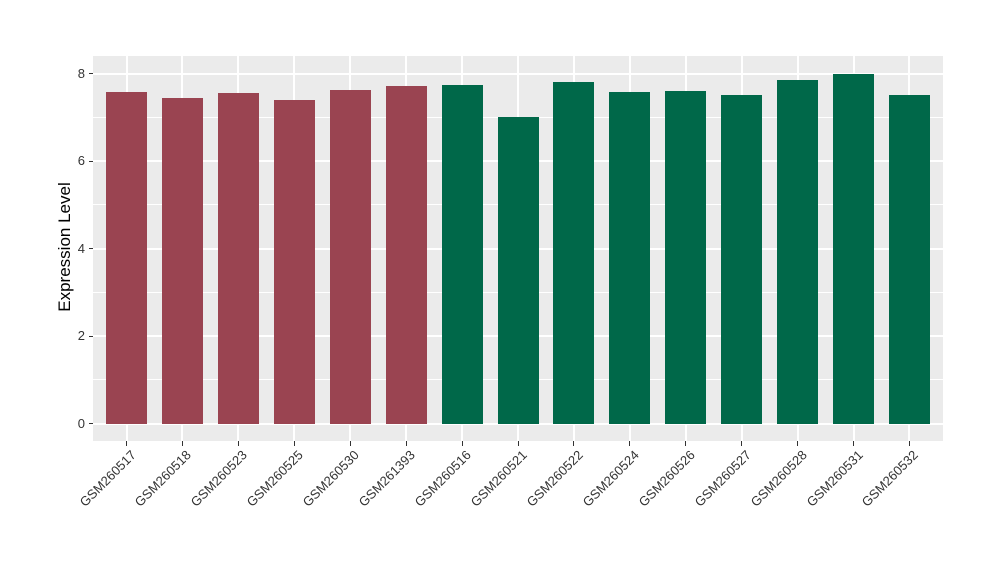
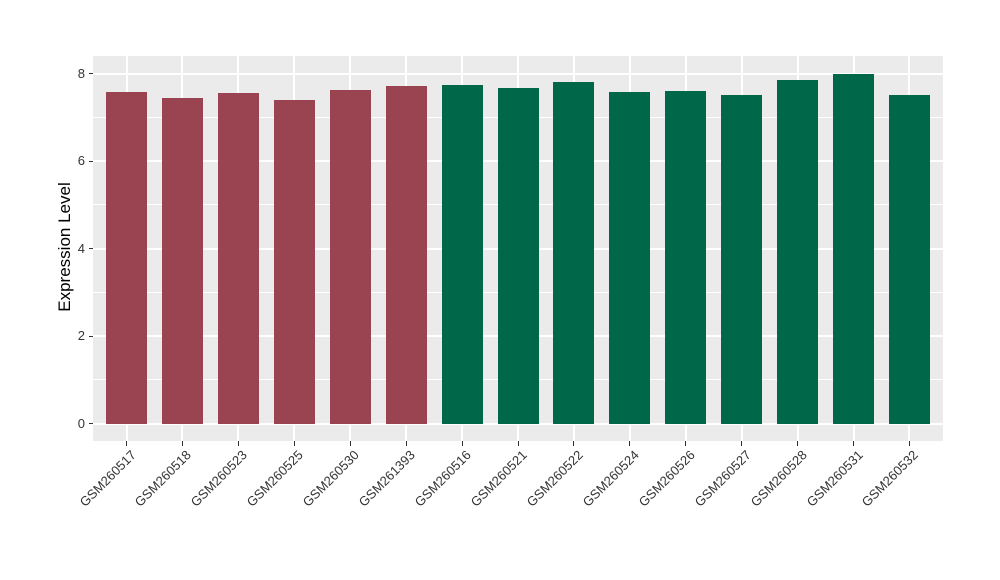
GSM260521: 7.0 -> 7.7
